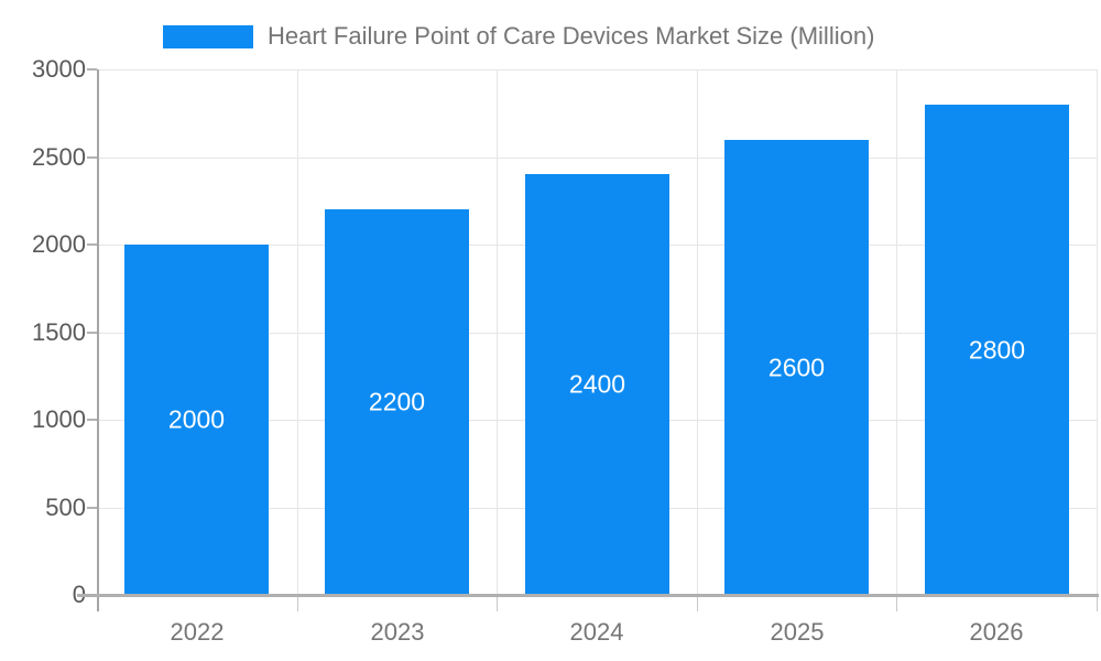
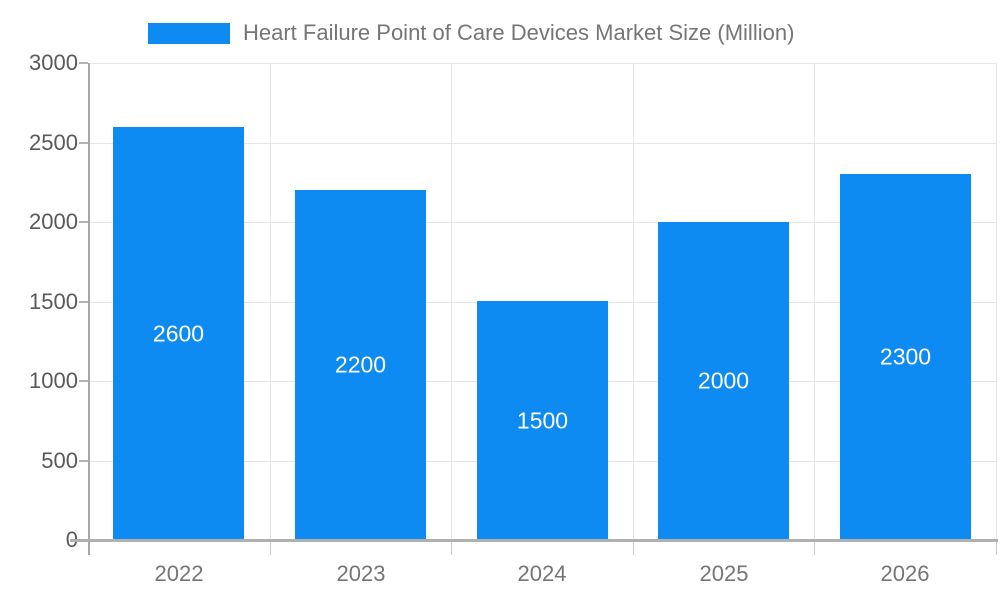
2022: 2000 -> 2600
2024: 2400 -> 1500
2025: 2600 -> 2000
2026: 2800 -> 2300
